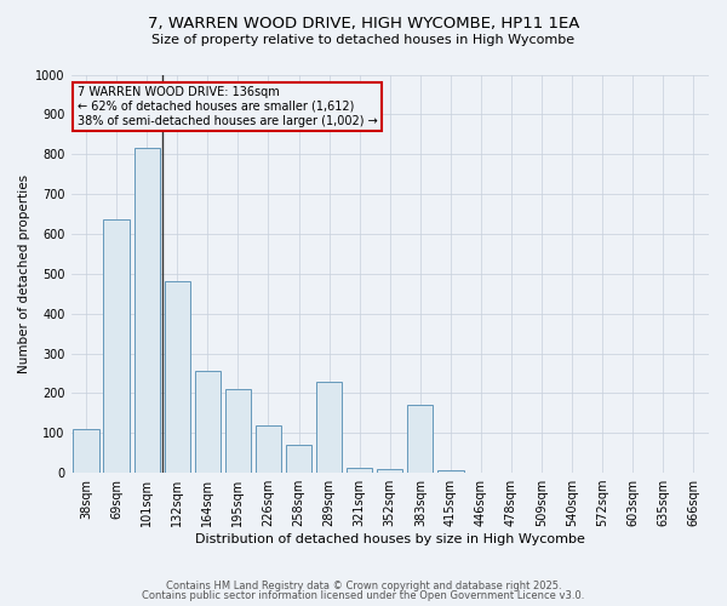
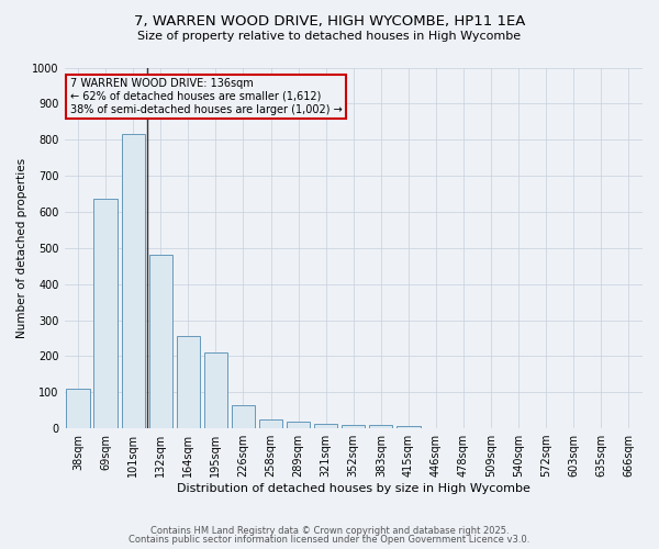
226sqm: 120 -> 65
258sqm: 70 -> 25
289sqm: 230 -> 18
383sqm: 170 -> 10
